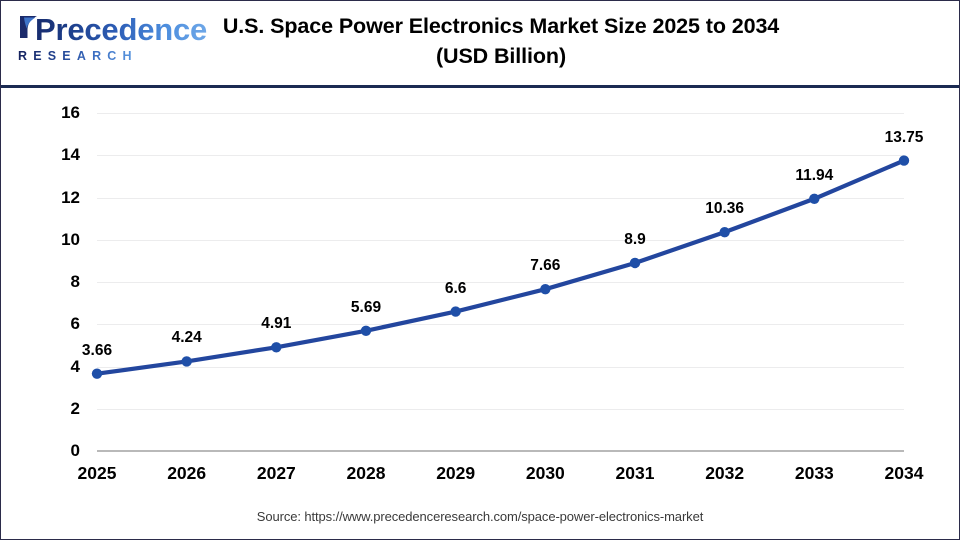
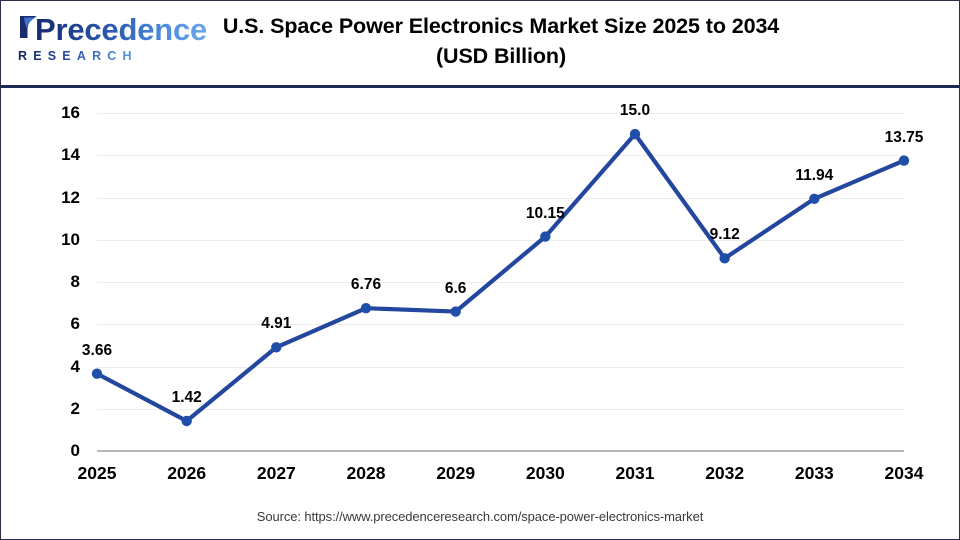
2026: 4.24 -> 1.42
2028: 5.69 -> 6.76
2030: 7.66 -> 10.15
2031: 8.9 -> 15.0
2032: 10.36 -> 9.12
